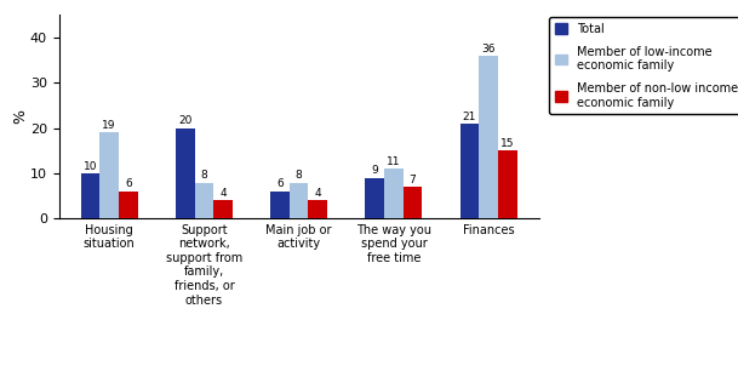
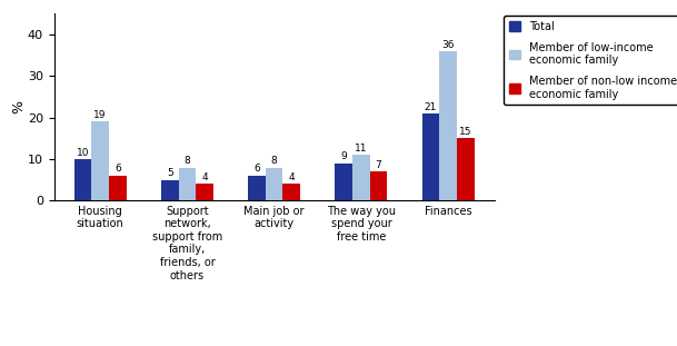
Total/Support network, support from family, friends, or others: 20 -> 5
